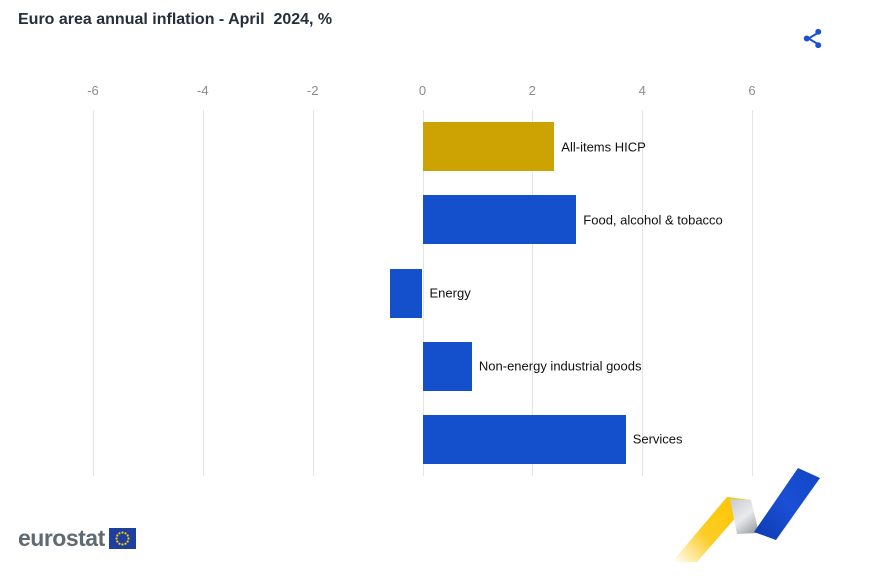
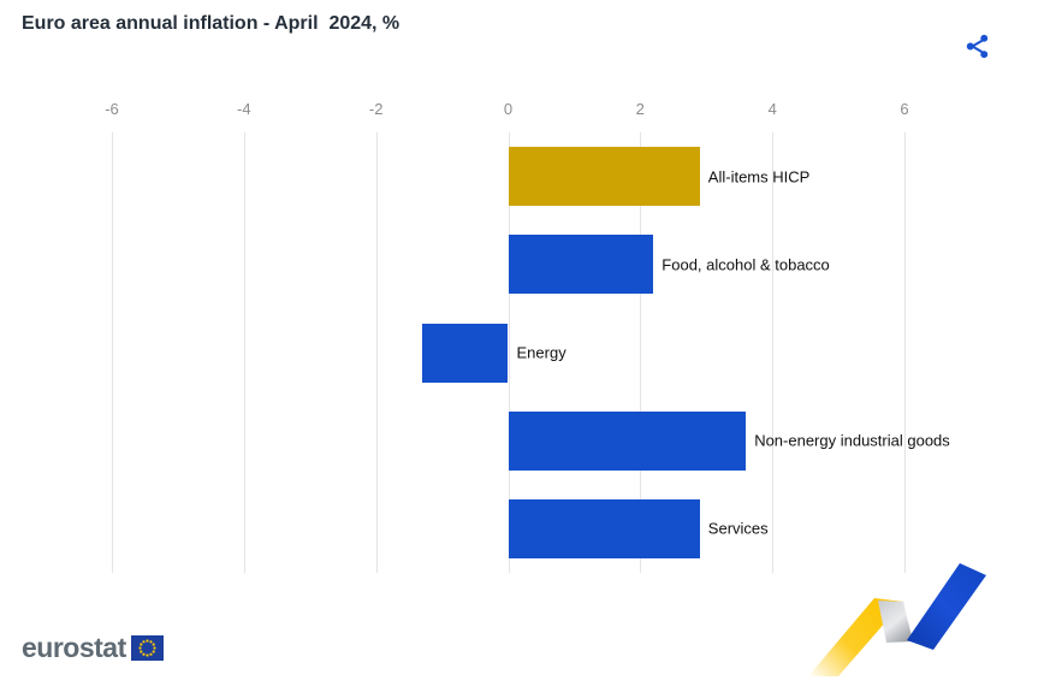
All-items HICP: 2.4 -> 2.9
Food, alcohol & tobacco: 2.8 -> 2.2
Energy: -0.6 -> -1.3
Non-energy industrial goods: 0.9 -> 3.6
Services: 3.7 -> 2.9
